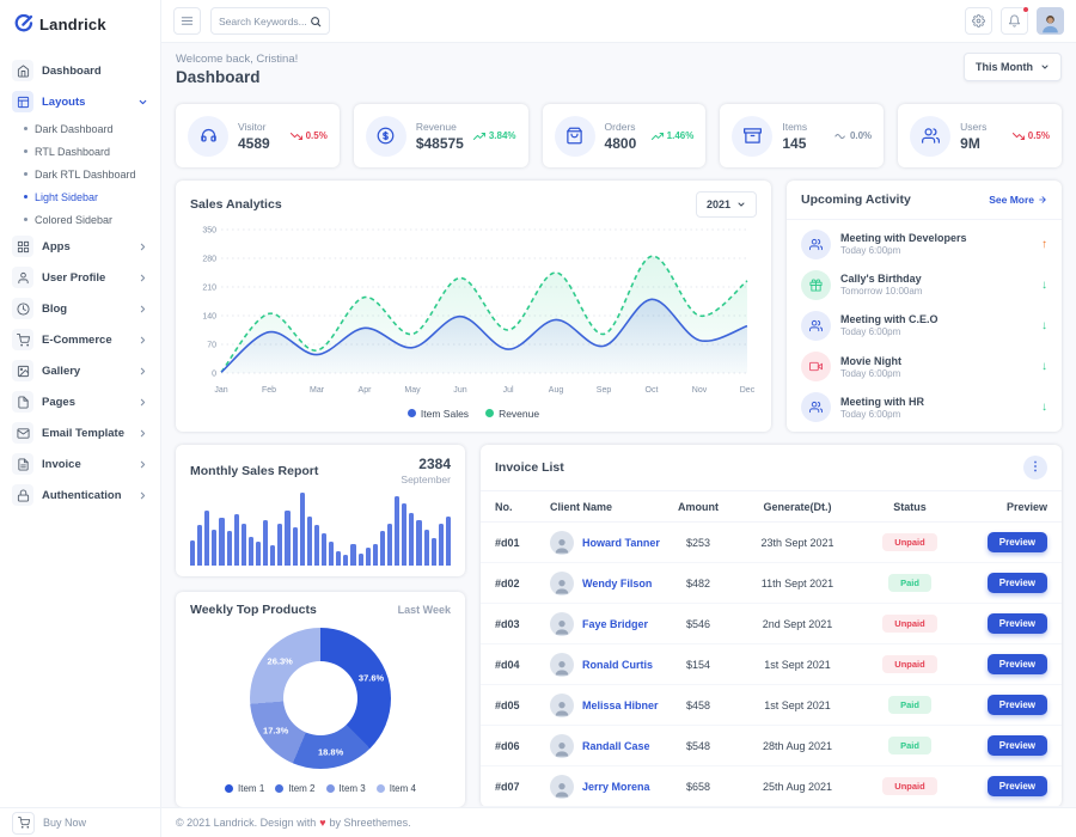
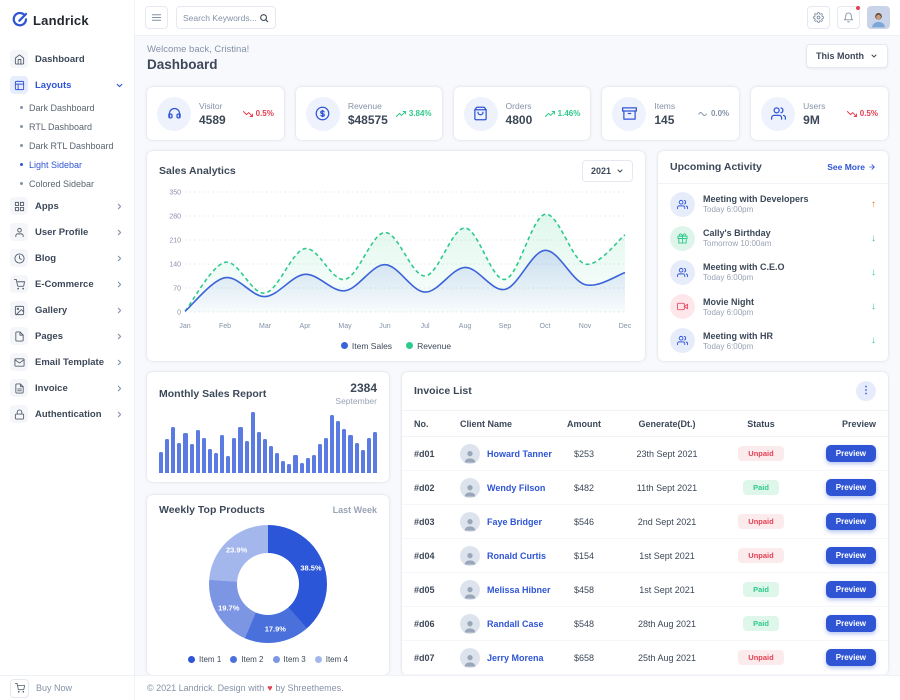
Weekly Top Products/Item 1: 37.6% -> 38.5%
Weekly Top Products/Item 2: 18.8% -> 17.9%
Weekly Top Products/Item 3: 17.3% -> 19.7%
Weekly Top Products/Item 4: 26.3% -> 23.9%
